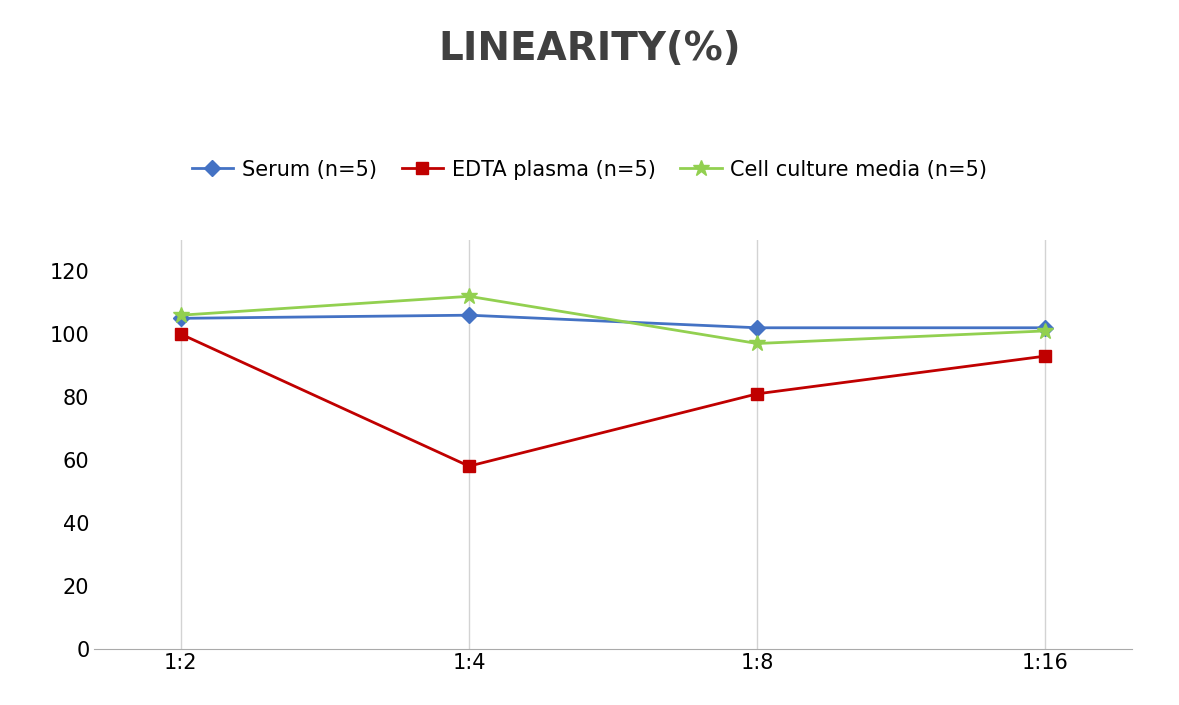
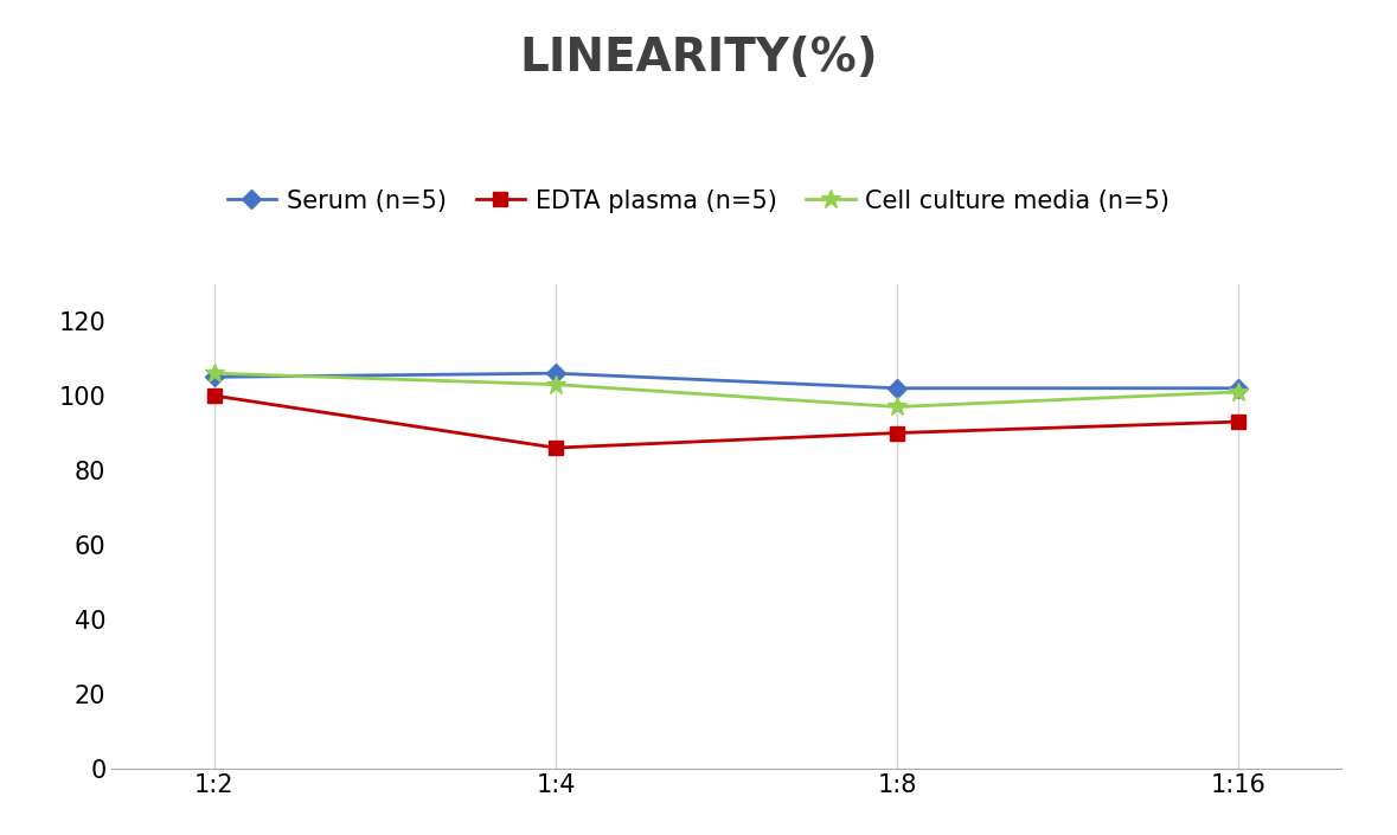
EDTA plasma (n=5)/1:4: 58 -> 86
Cell culture media (n=5)/1:4: 112 -> 103
EDTA plasma (n=5)/1:8: 81 -> 90
